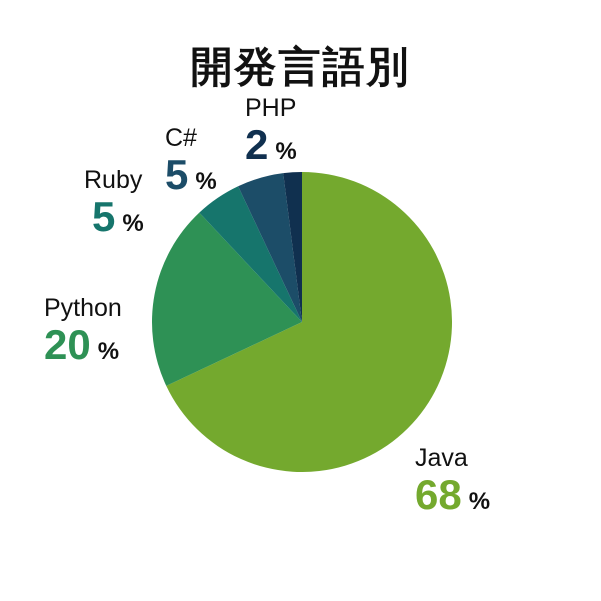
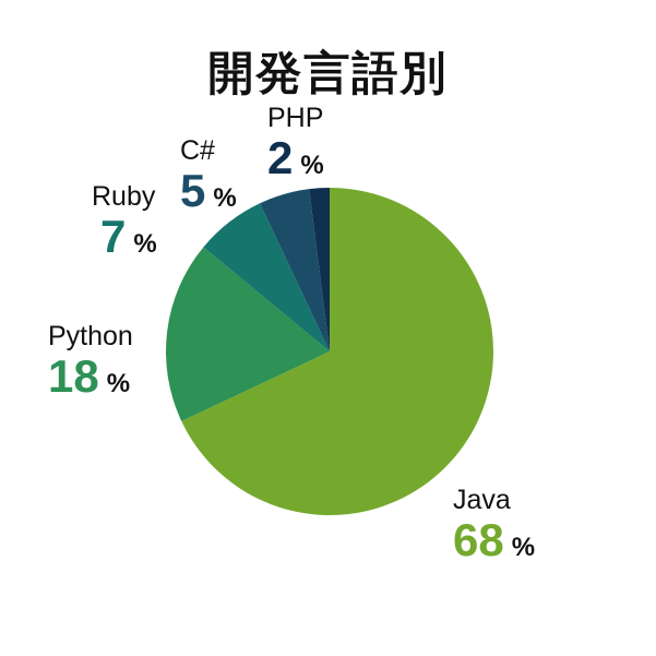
Python: 20 -> 18
Ruby: 5 -> 7
